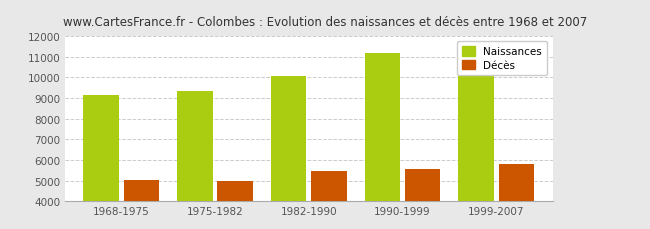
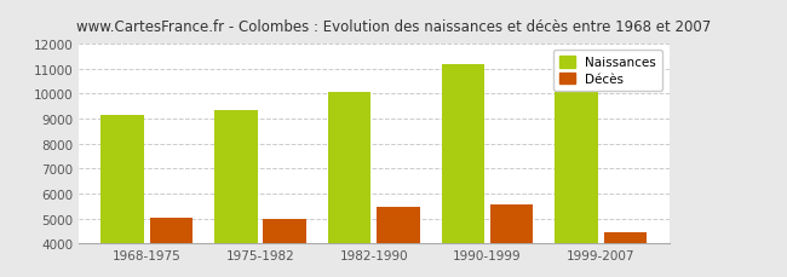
Décès/1999-2007: 5800 -> 4450
